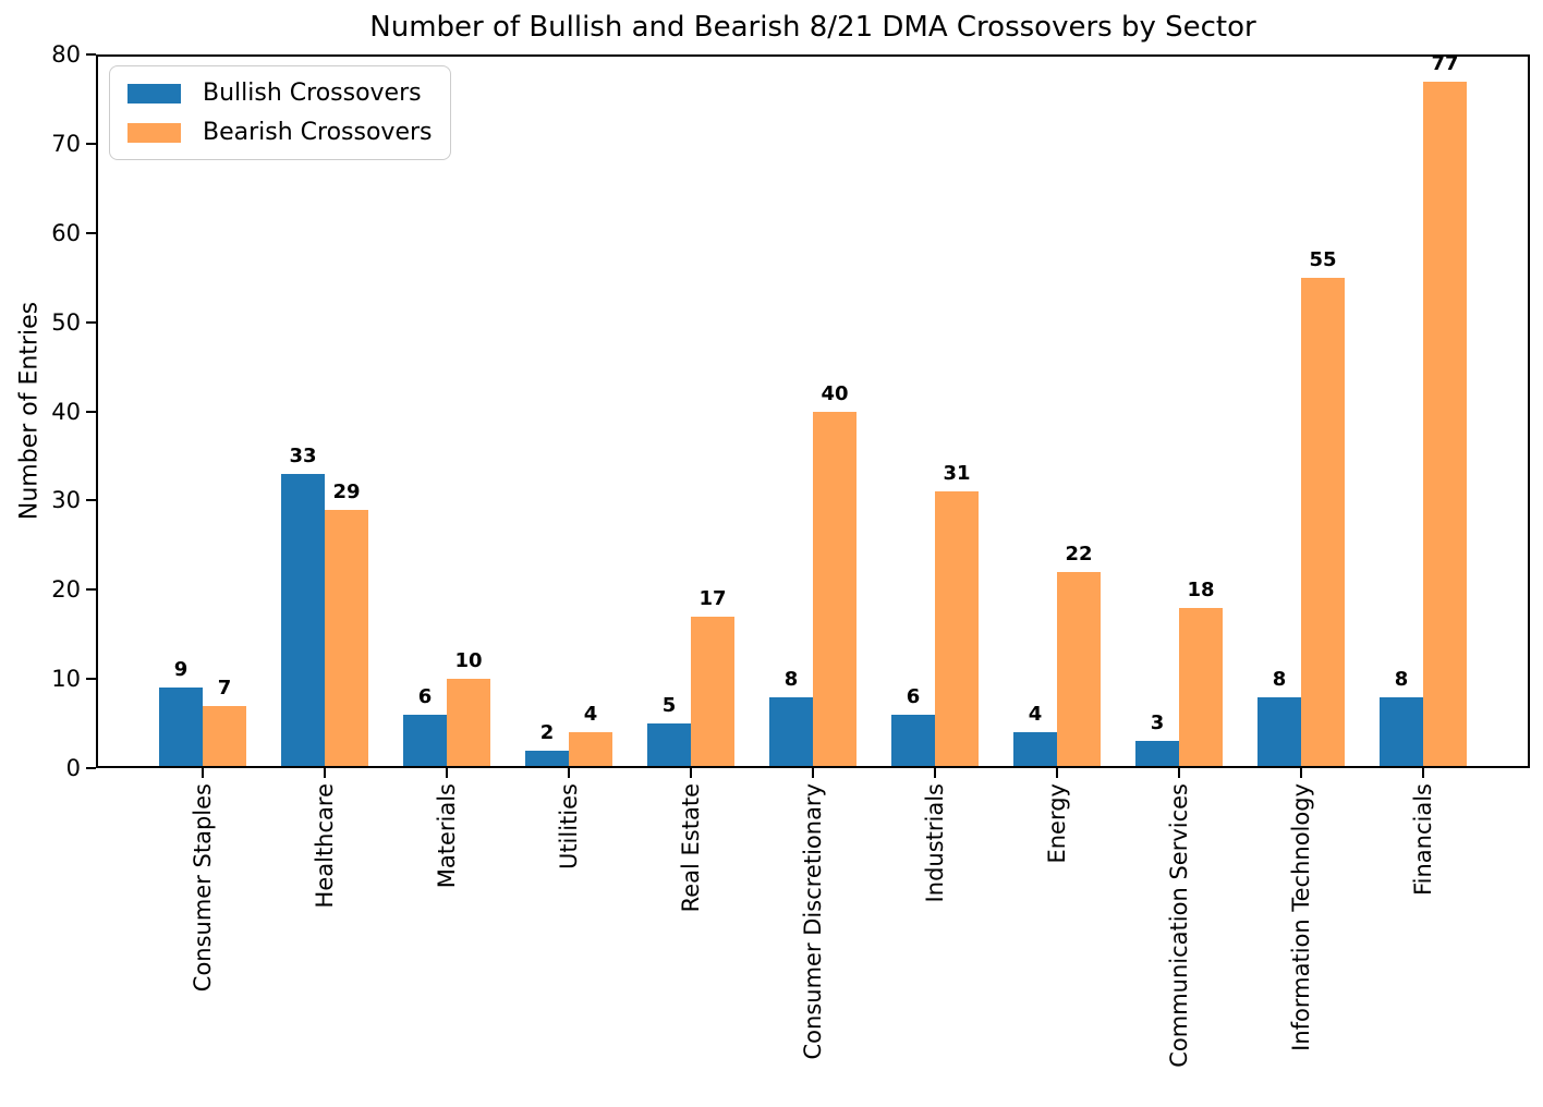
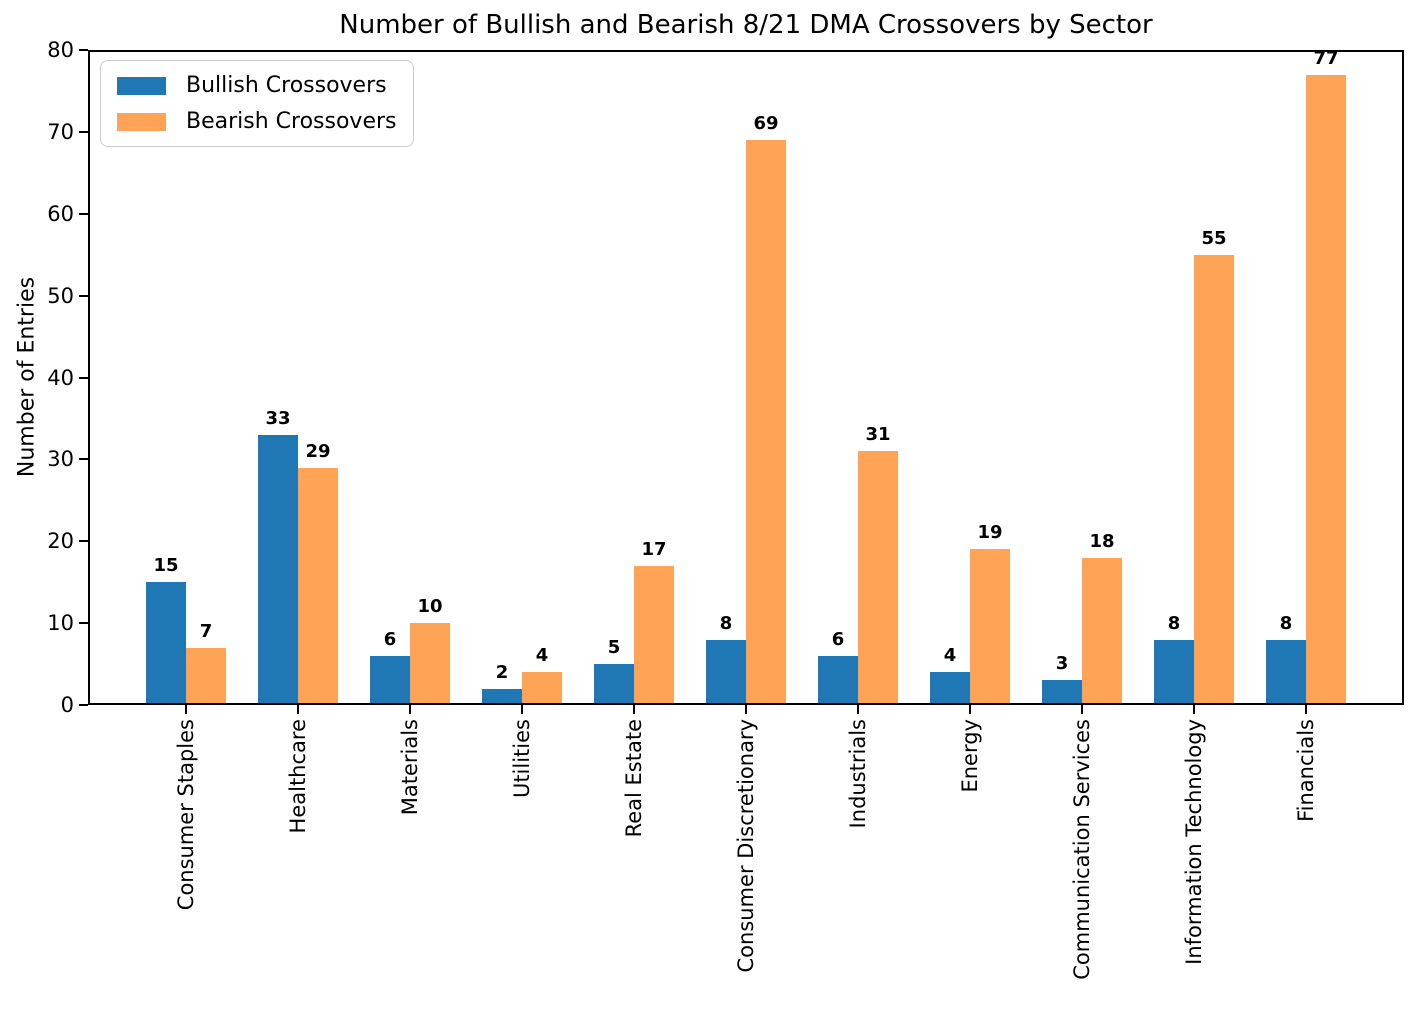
Bullish Crossovers/Consumer Staples: 9 -> 15
Bearish Crossovers/Consumer Discretionary: 40 -> 69
Bearish Crossovers/Energy: 22 -> 19
